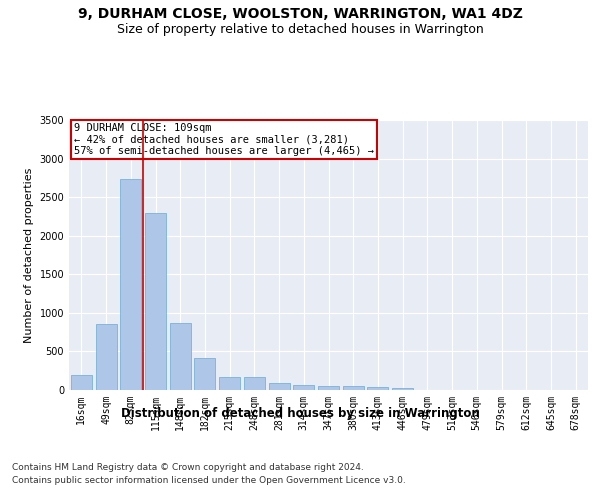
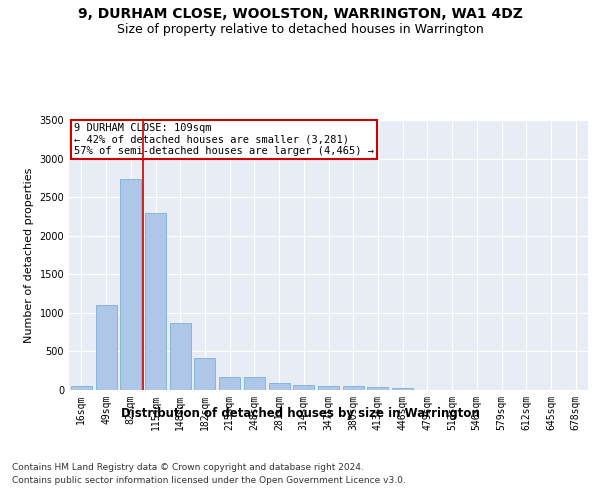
16sqm: 200 -> 60
49sqm: 860 -> 1100
